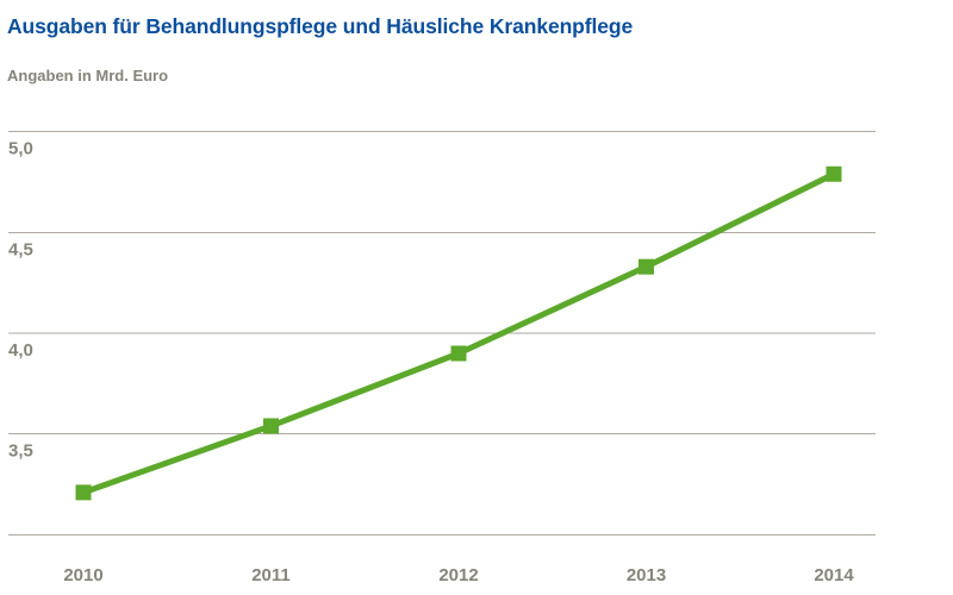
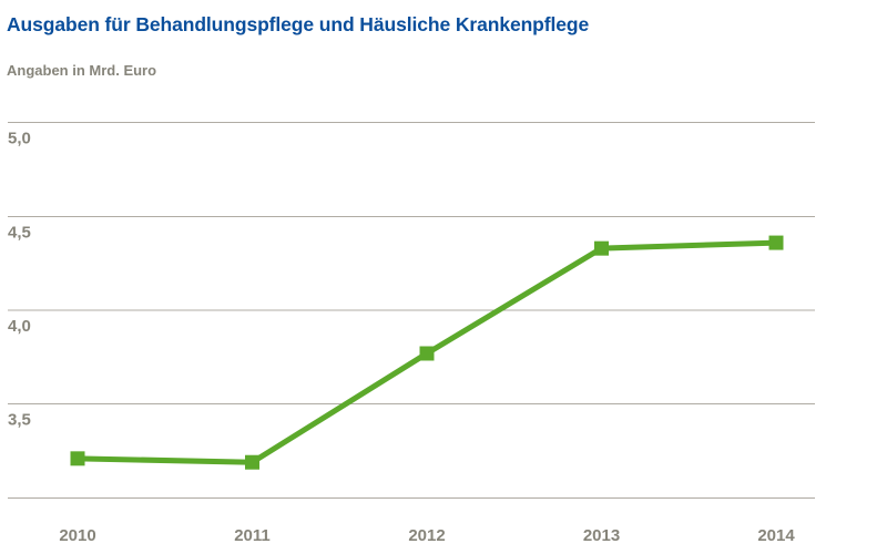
2011: 3,54 -> 3,19
2012: 3,90 -> 3,77
2014: 4,79 -> 4,36
